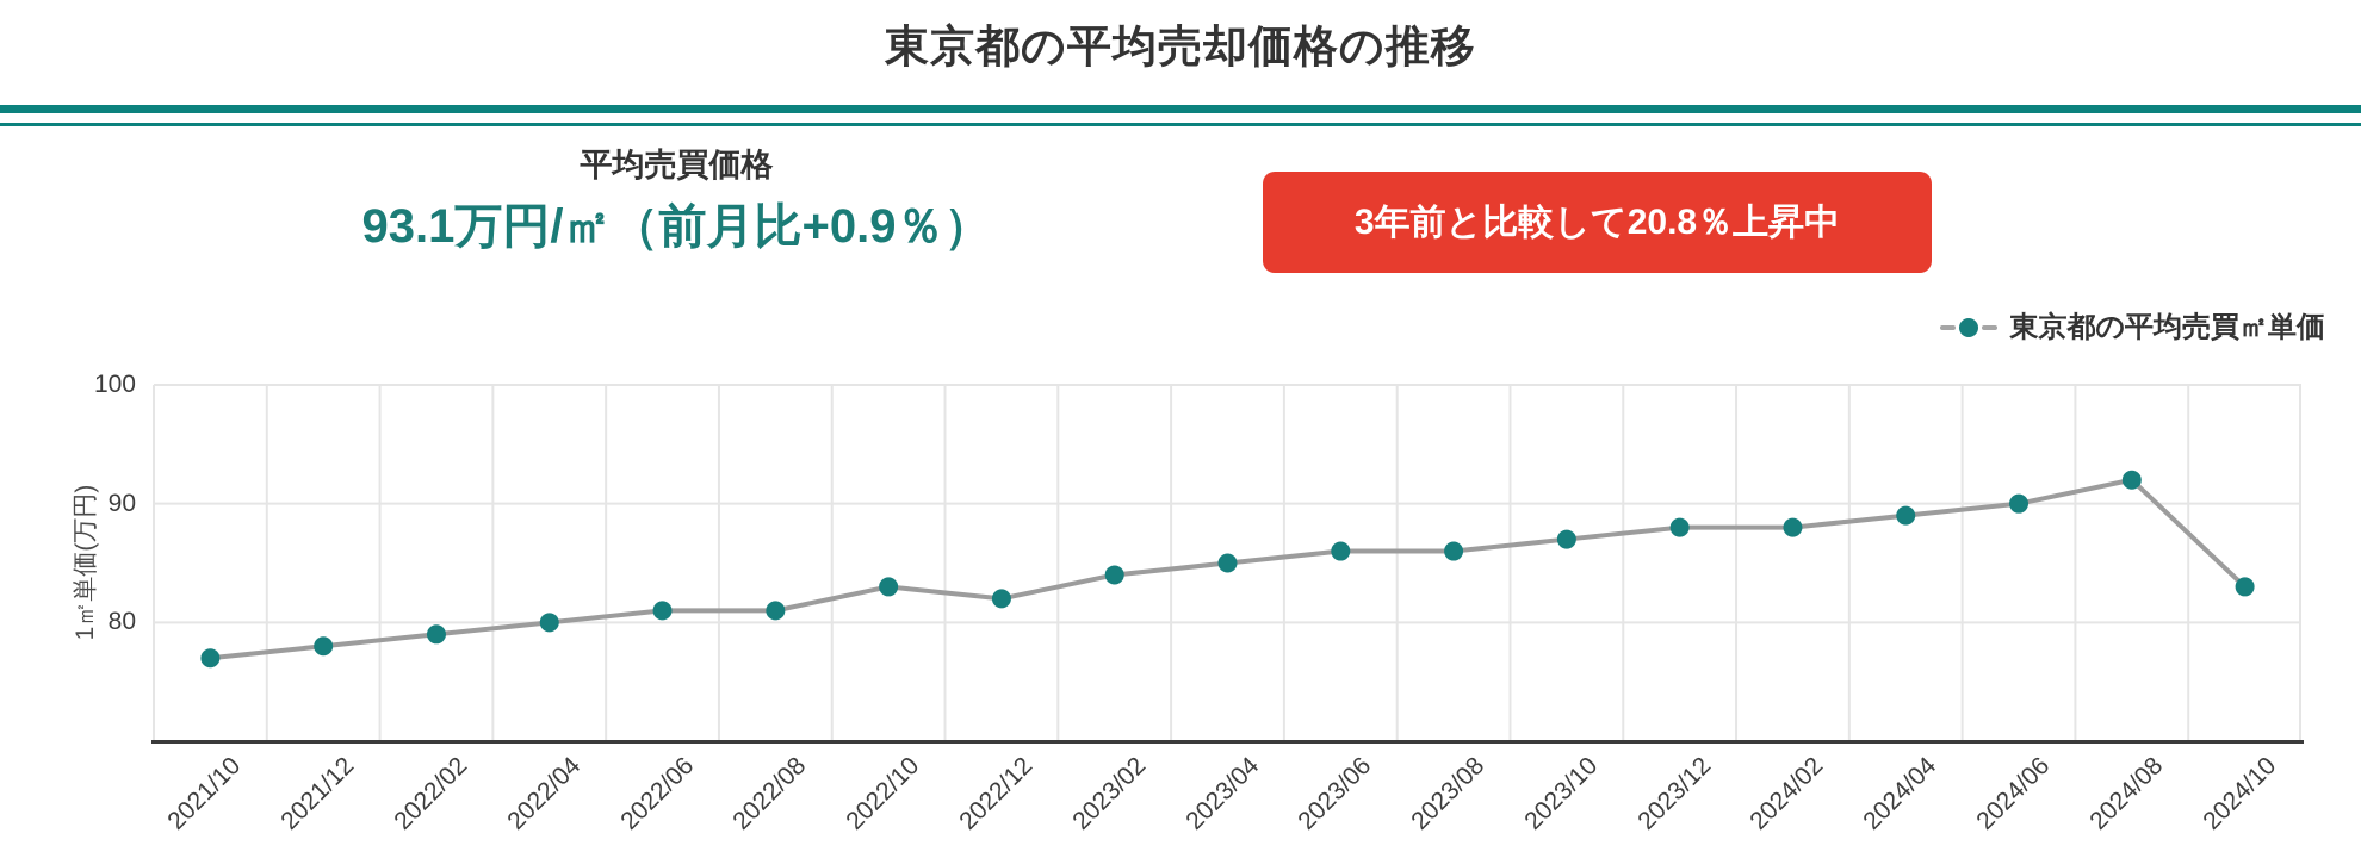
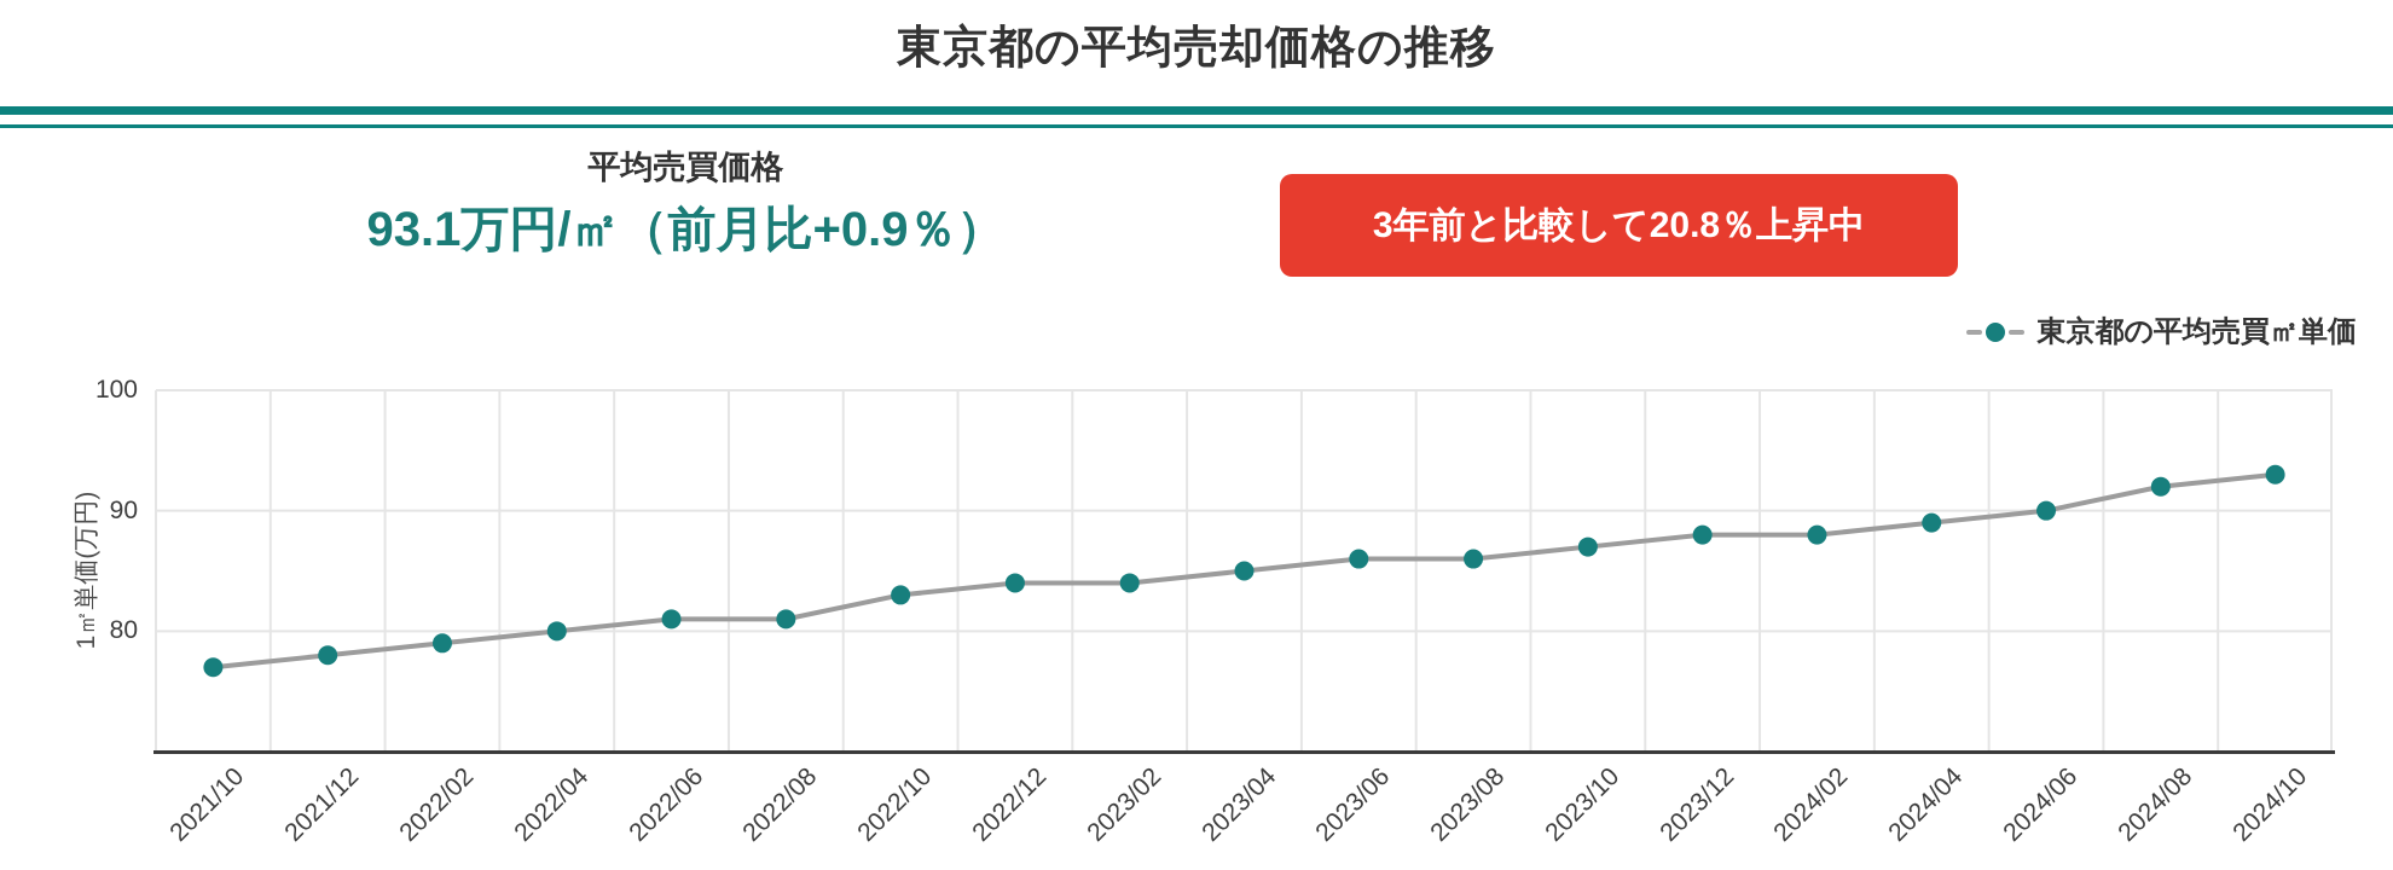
2022/12: 82 -> 84
2024/10: 83 -> 93
